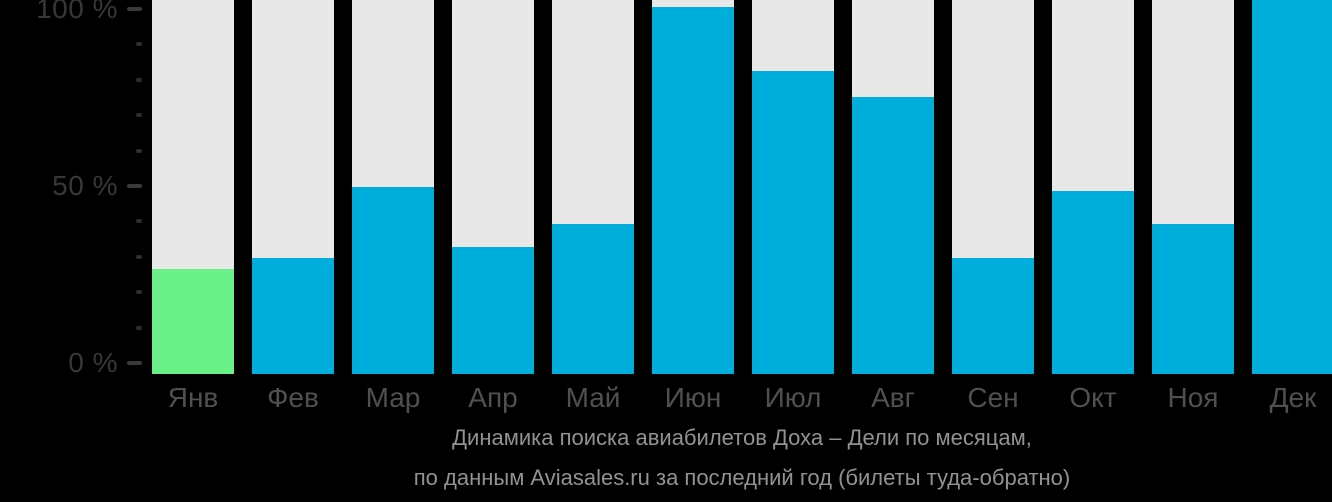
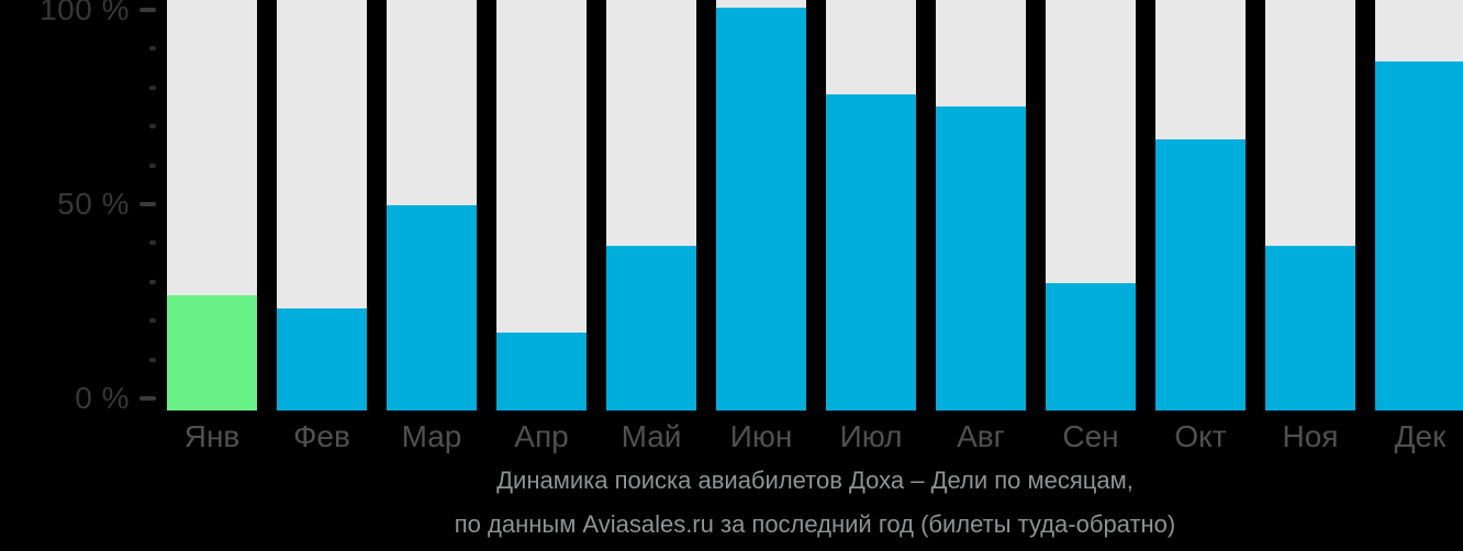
Фев: 31% -> 25%
Апр: 34% -> 19%
Июл: 81% -> 77%
Окт: 49% -> 66%
Дек: 100% -> 85%
